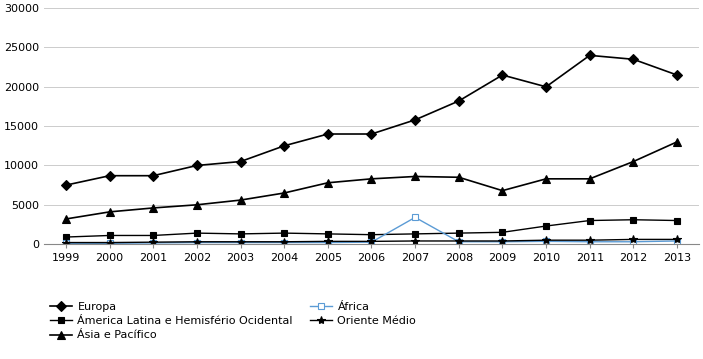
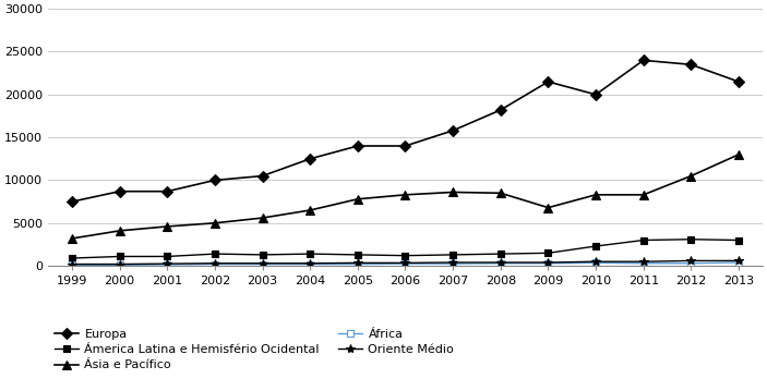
África/2007: 3400 -> 200
